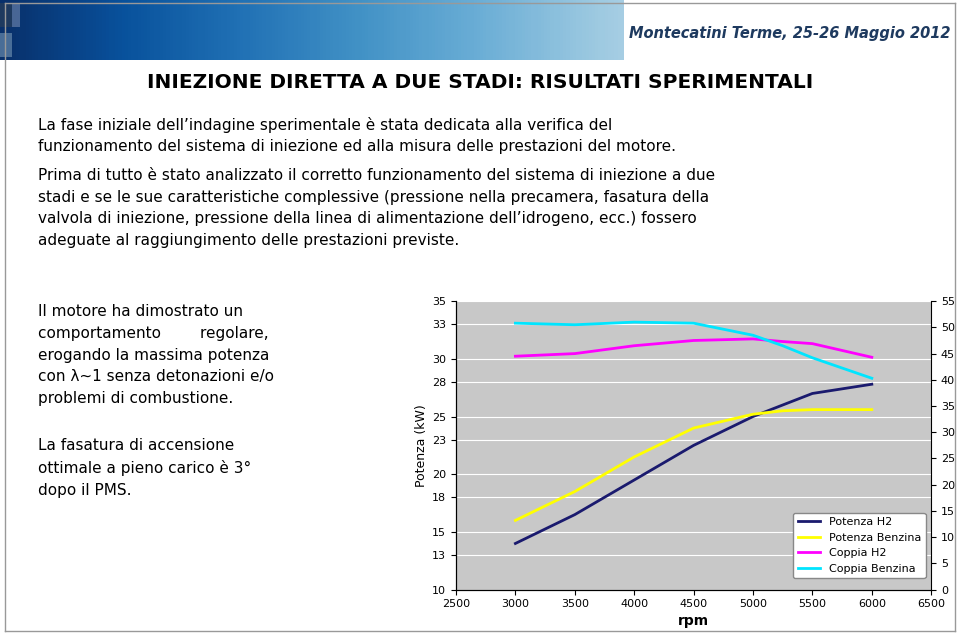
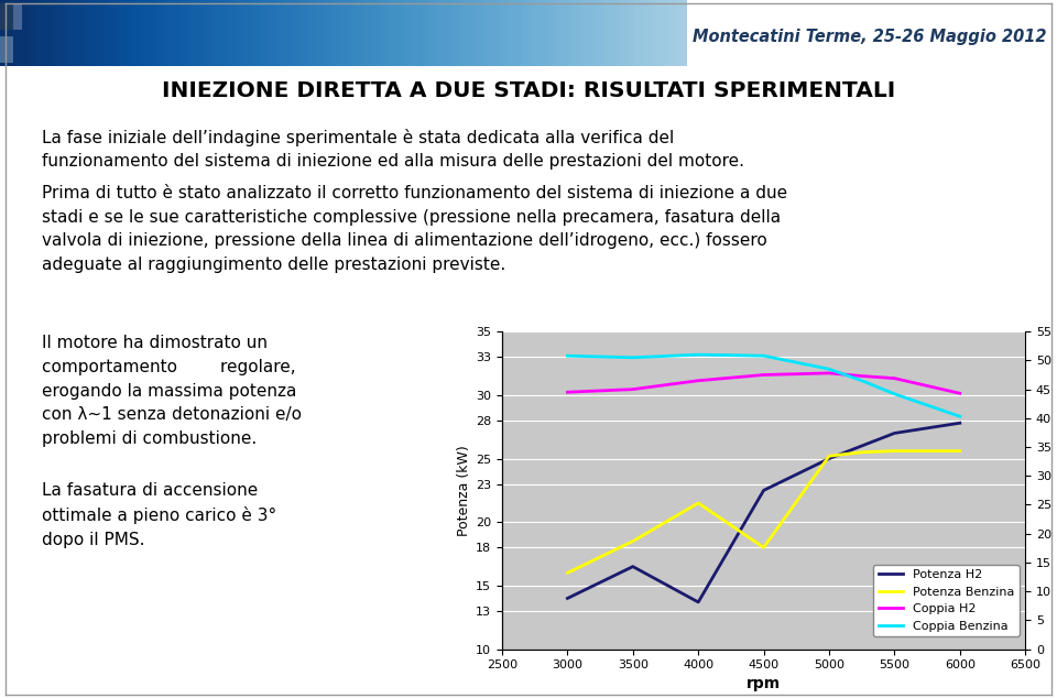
Potenza H2/4000: 19.5 -> 13.7
Potenza Benzina/4500: 24.0 -> 18.0
